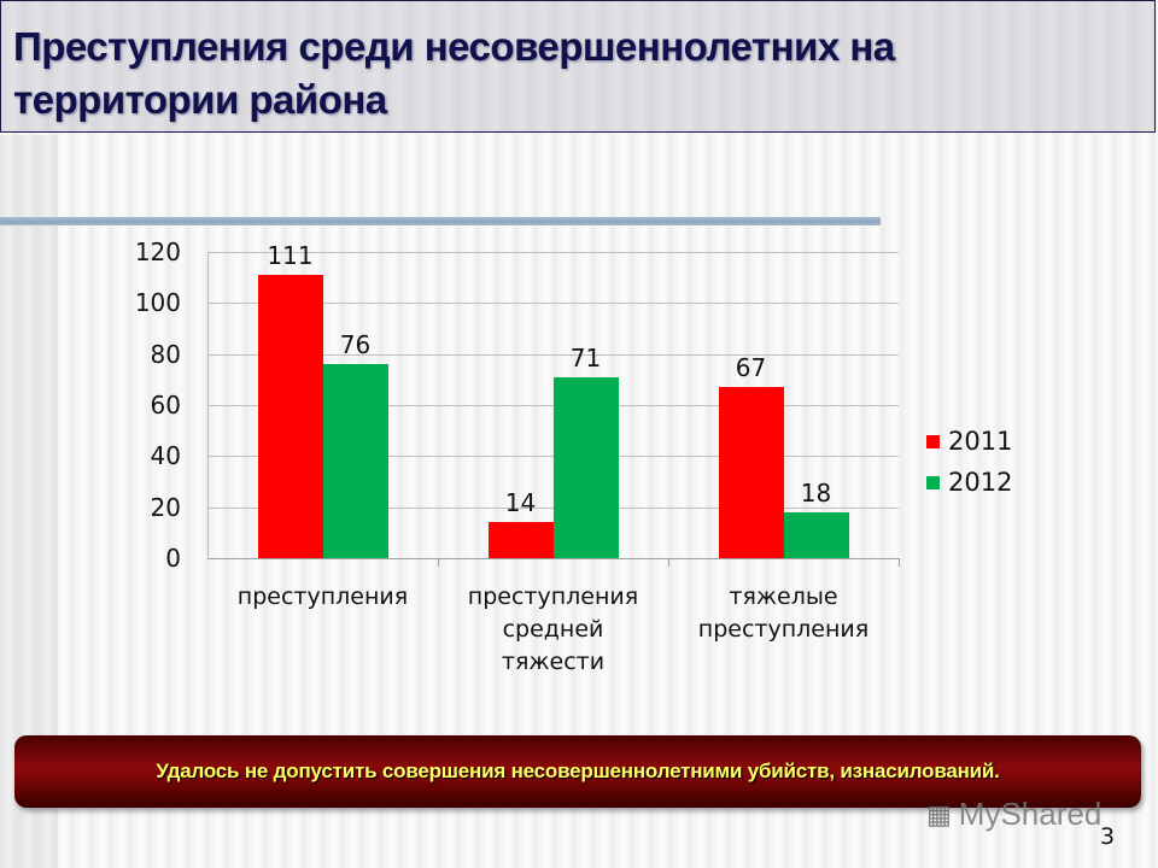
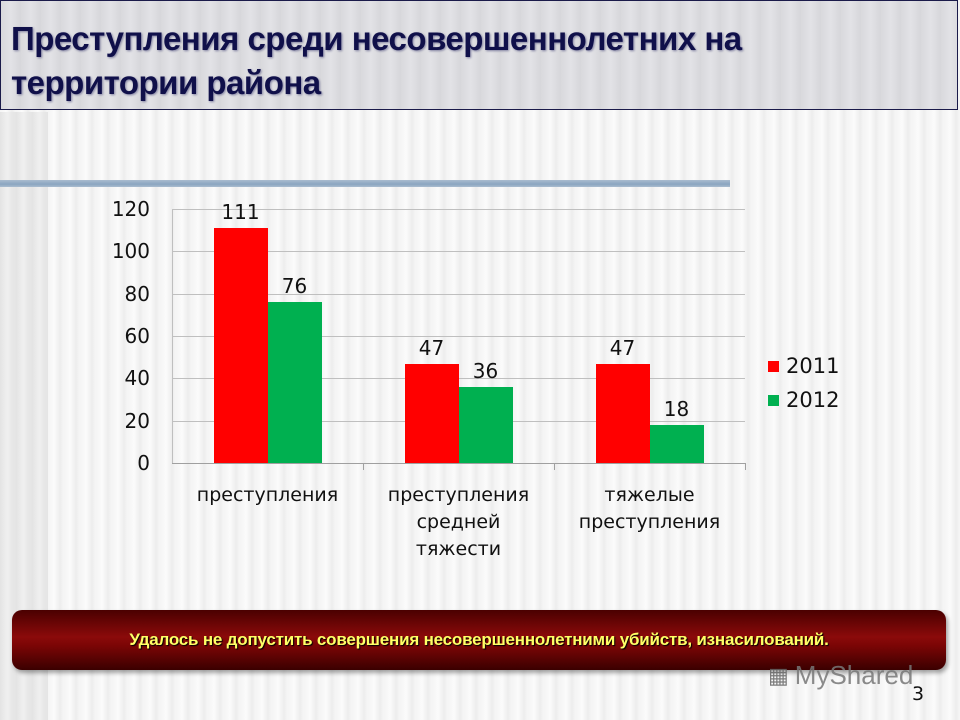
2011/преступления средней тяжести: 14 -> 47
2012/преступления средней тяжести: 71 -> 36
2011/тяжелые преступления: 67 -> 47
